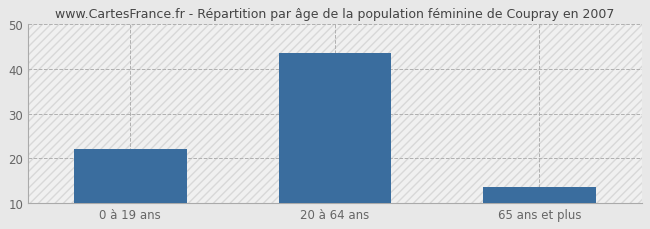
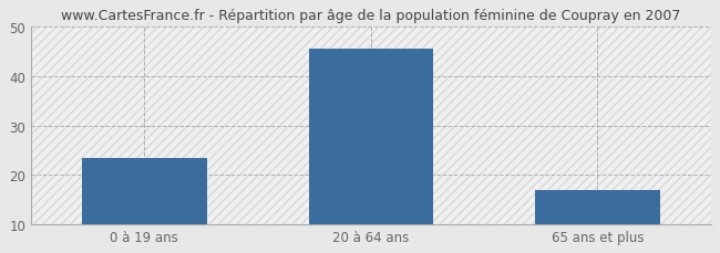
0 à 19 ans: 22.0 -> 23.5
20 à 64 ans: 43.5 -> 45.5
65 ans et plus: 13.5 -> 17.0
